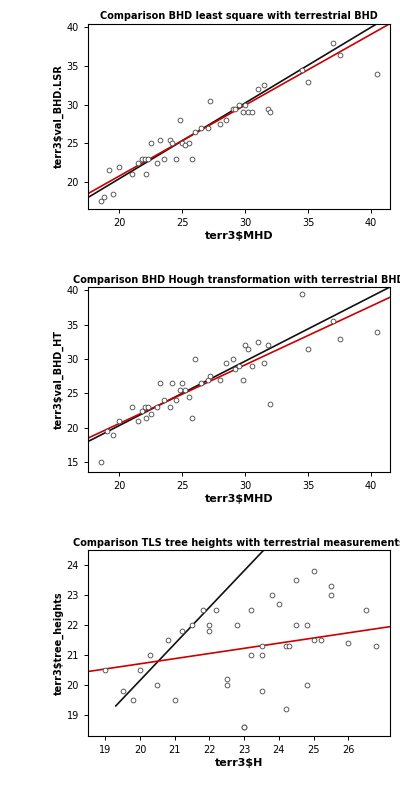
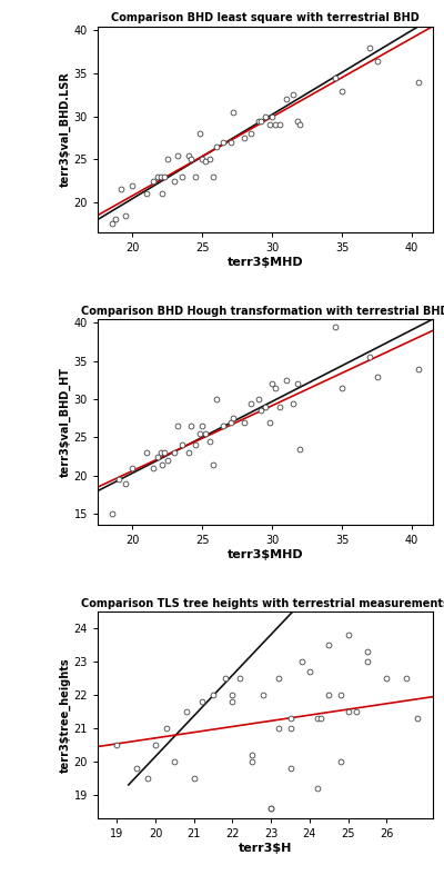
26: 21.4 -> 22.5
